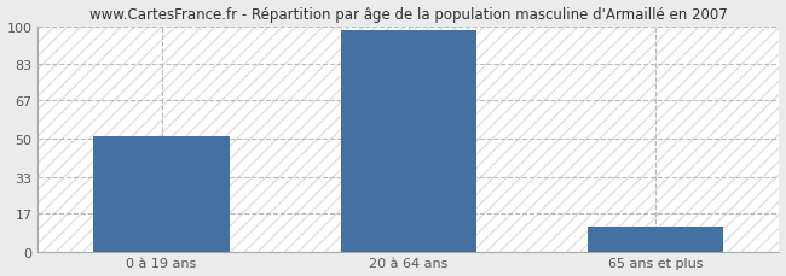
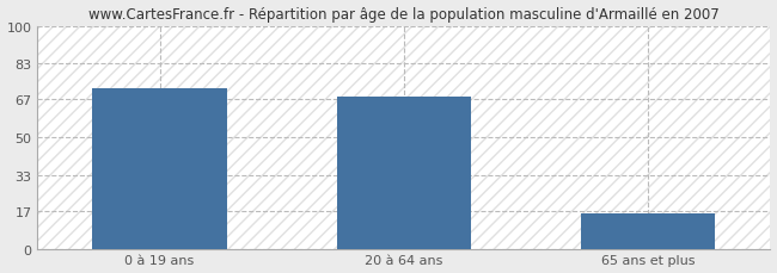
0 à 19 ans: 51 -> 72
20 à 64 ans: 98 -> 68
65 ans et plus: 11 -> 16
